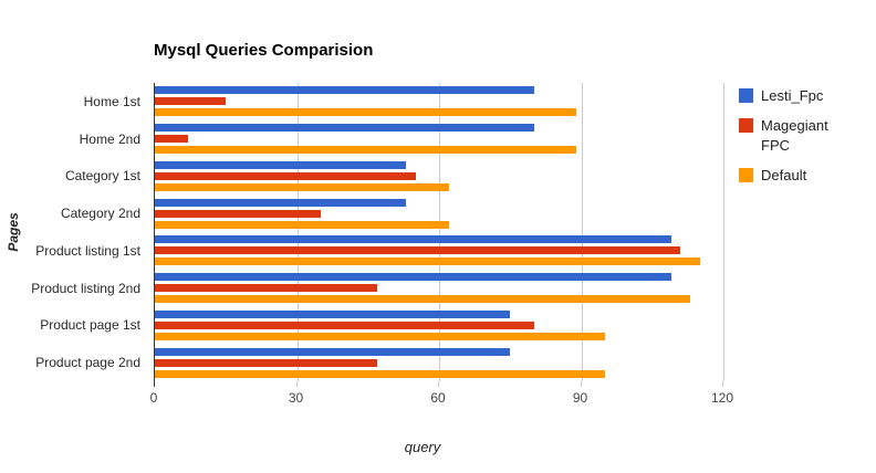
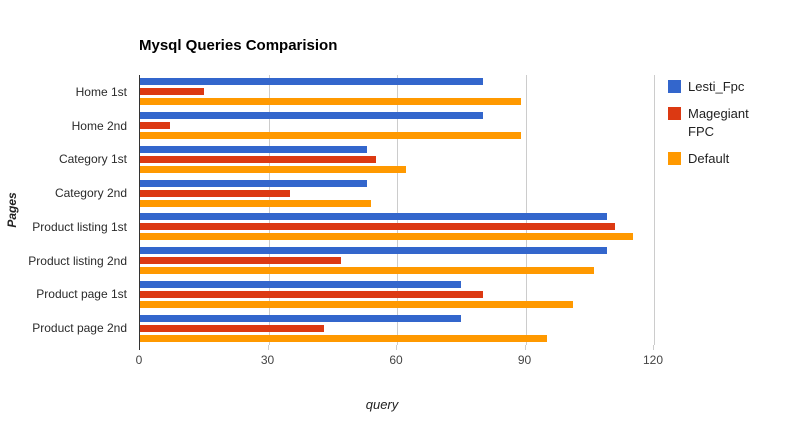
Default/Category 2nd: 62 -> 54
Default/Product listing 2nd: 113 -> 106
Default/Product page 1st: 95 -> 101
Magegiant FPC/Product page 2nd: 47 -> 43
